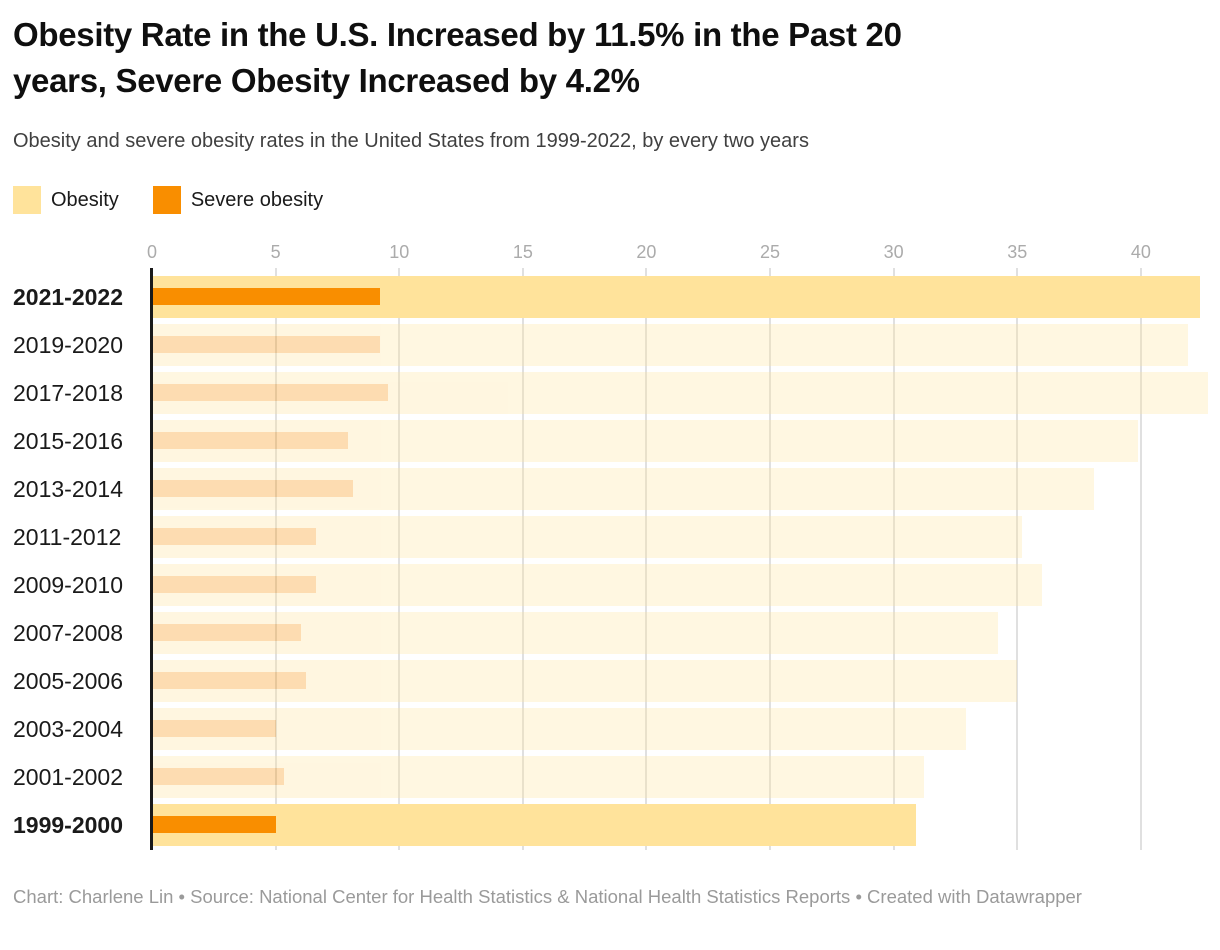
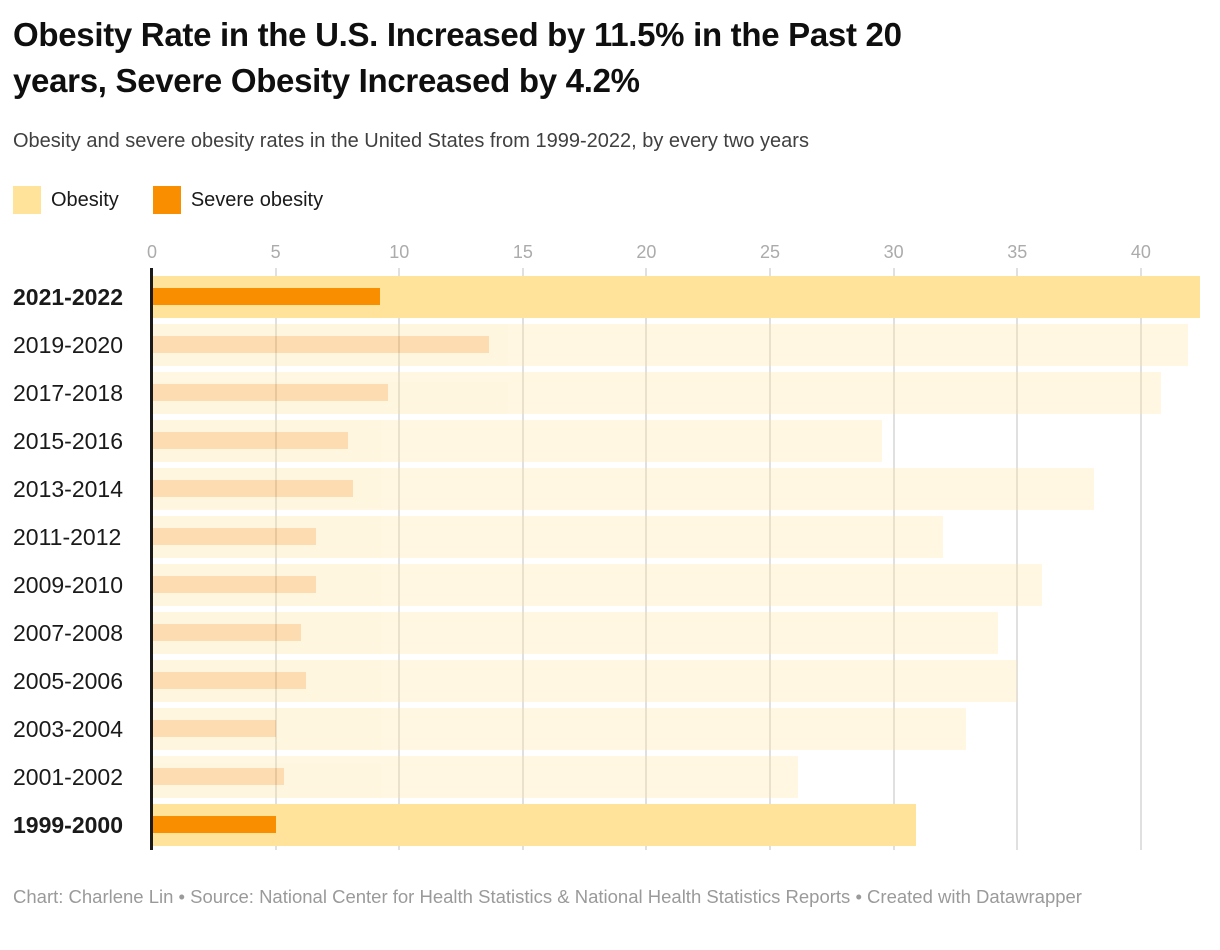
Severe obesity/2019-2020: 9.2 -> 13.6
Obesity/2017-2018: 42.7 -> 40.8
Obesity/2015-2016: 39.9 -> 29.5
Obesity/2011-2012: 35.2 -> 32.0
Obesity/2001-2002: 31.2 -> 26.1
